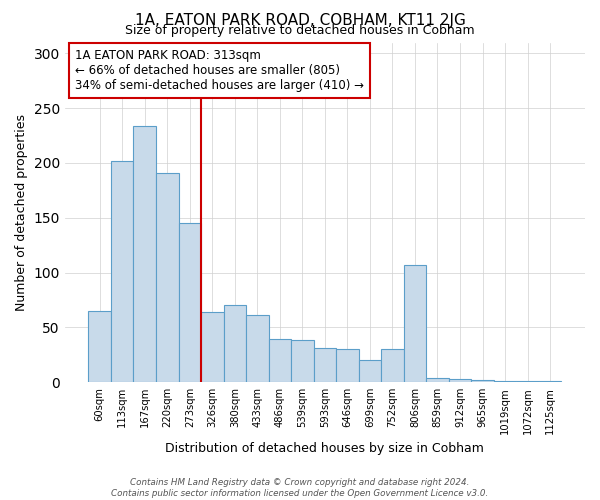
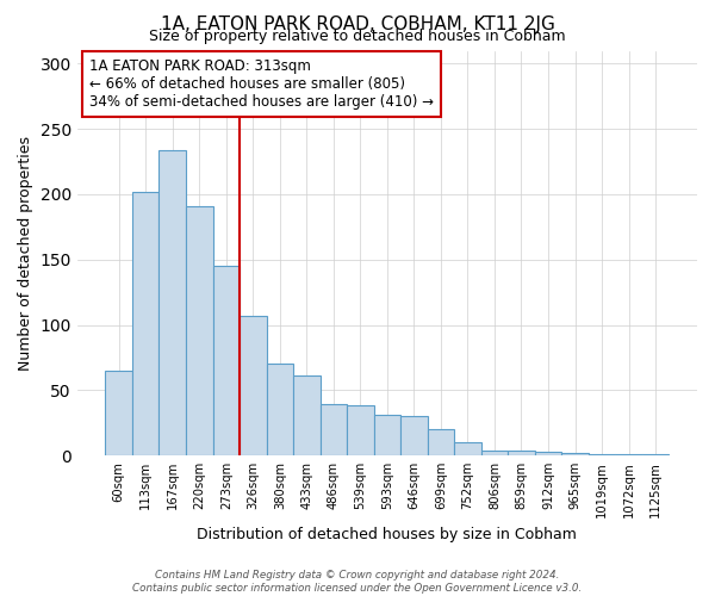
326sqm: 64 -> 107
752sqm: 30 -> 10
806sqm: 107 -> 4
